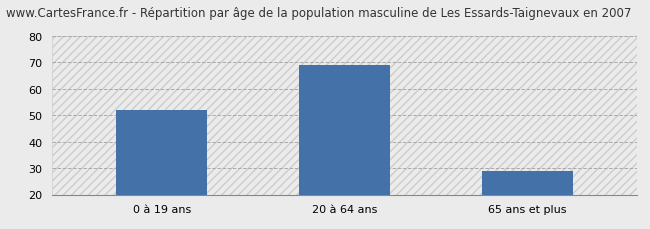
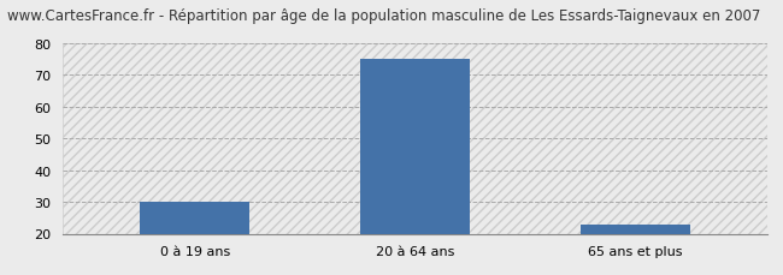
0 à 19 ans: 52 -> 30
20 à 64 ans: 69 -> 75
65 ans et plus: 29 -> 23
